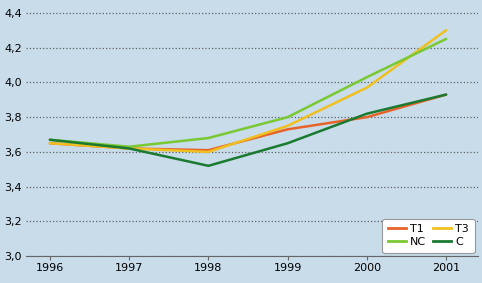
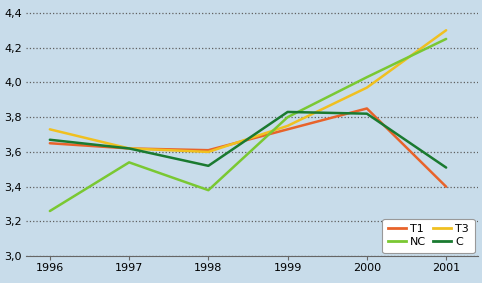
T3/1996: 3,65 -> 3,73
NC/1996: 3,67 -> 3,26
NC/1997: 3,63 -> 3,54
NC/1998: 3,68 -> 3,38
C/1999: 3,65 -> 3,83
T1/2000: 3,80 -> 3,85
T1/2001: 3,93 -> 3,40
C/2001: 3,93 -> 3,51
